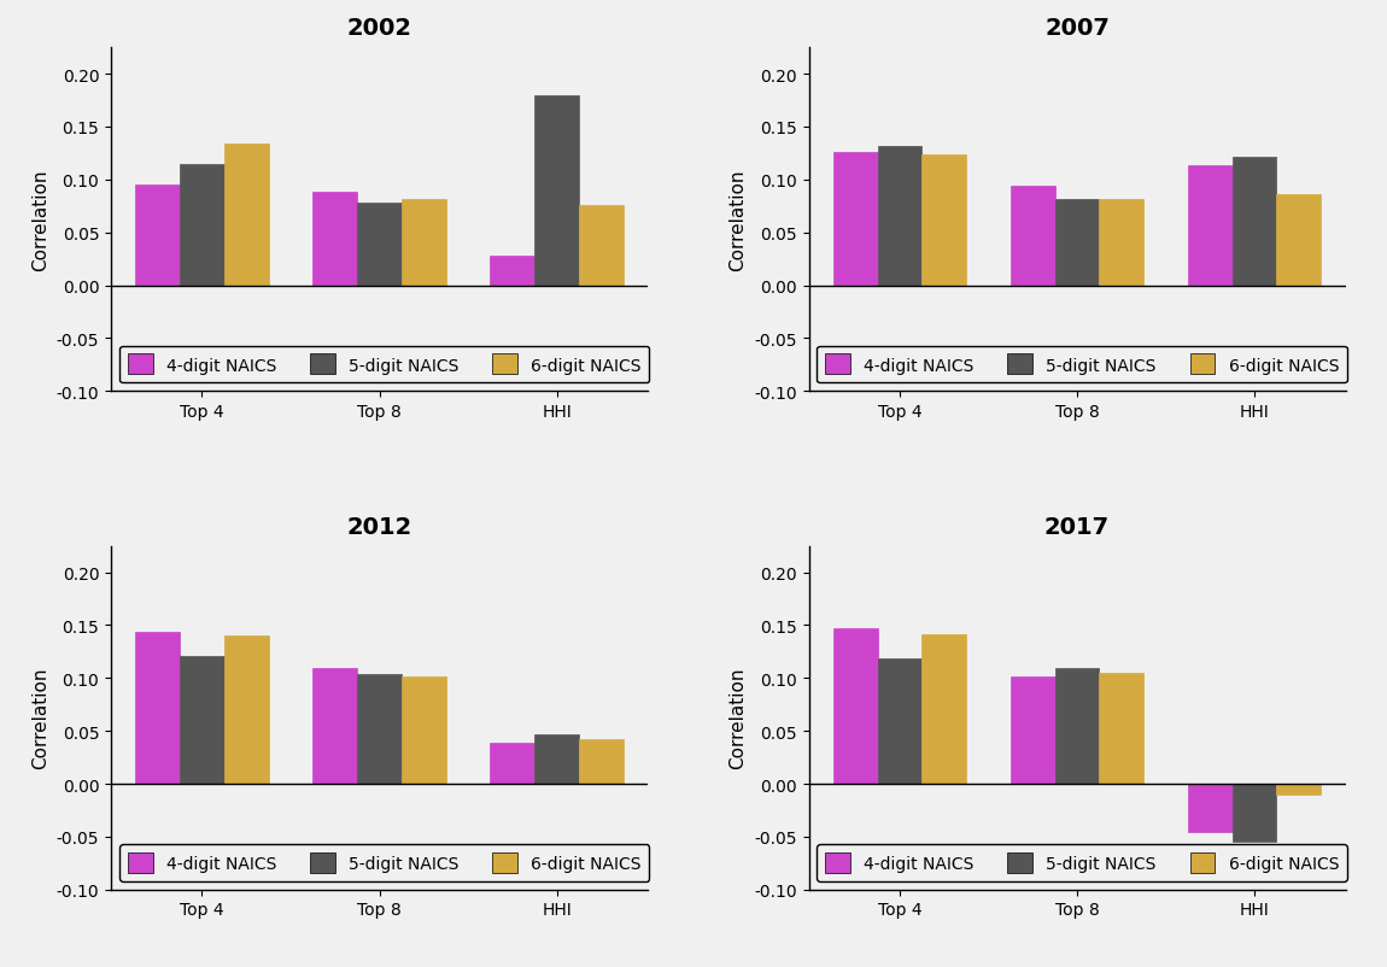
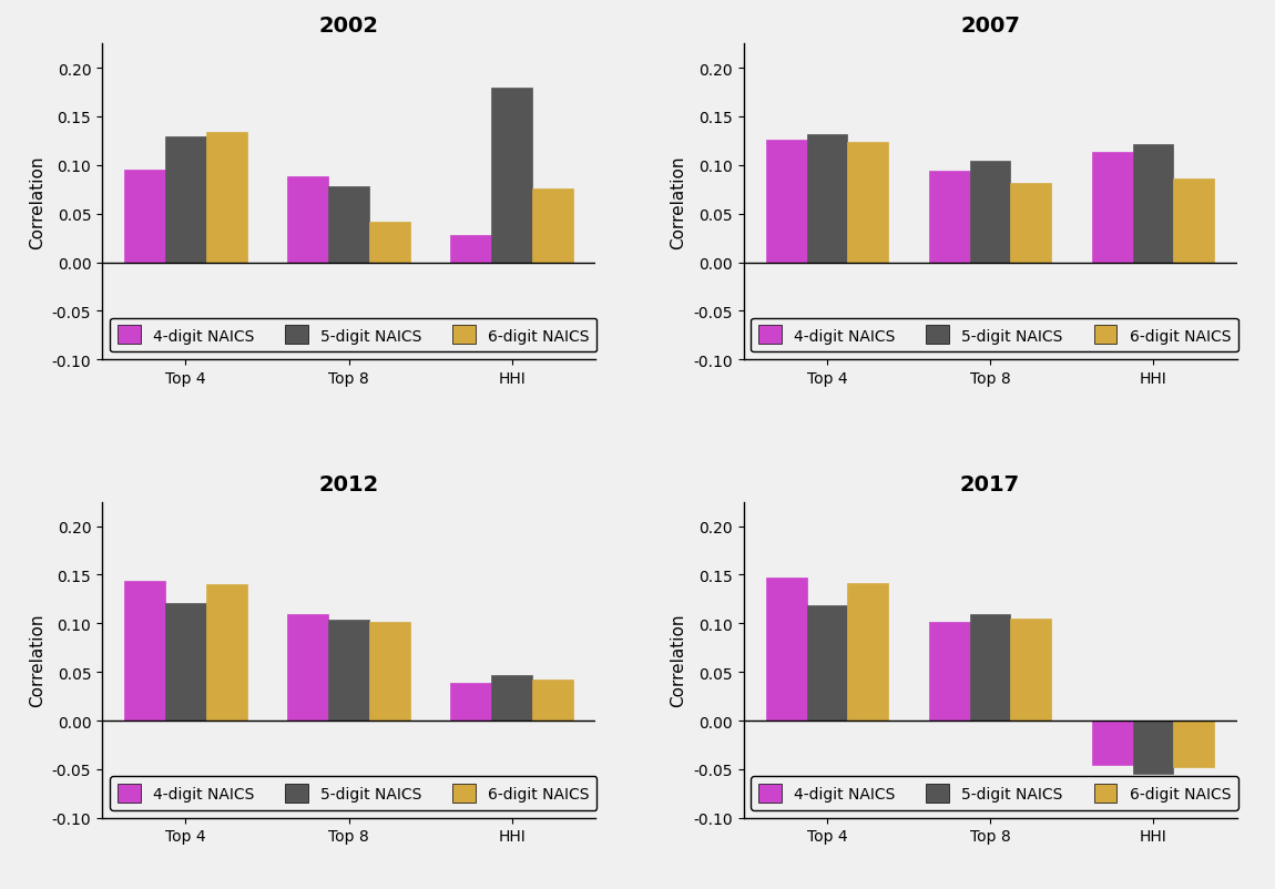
2002/5-digit NAICS/Top 4: 0.115 -> 0.130
2002/6-digit NAICS/Top 8: 0.081 -> 0.042
2007/5-digit NAICS/Top 8: 0.082 -> 0.104
2017/6-digit NAICS/HHI: -0.010 -> -0.048
